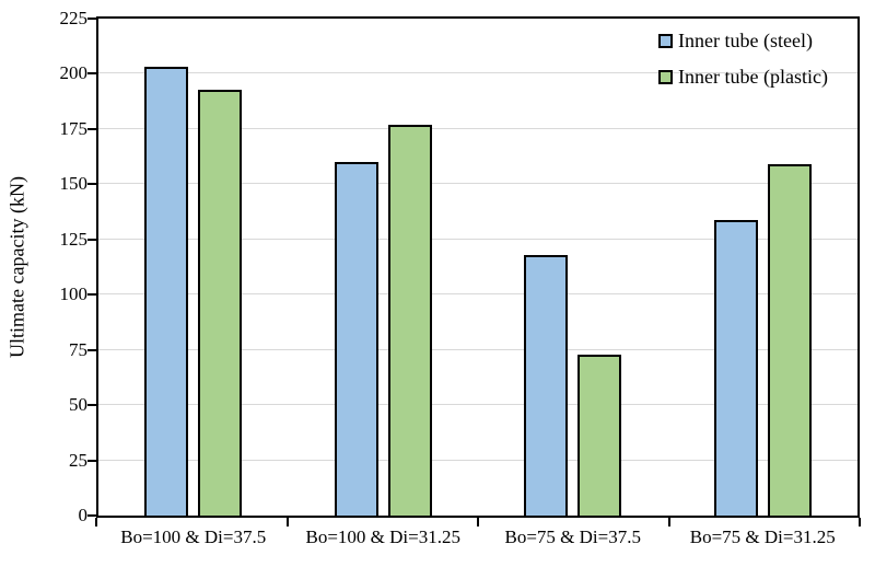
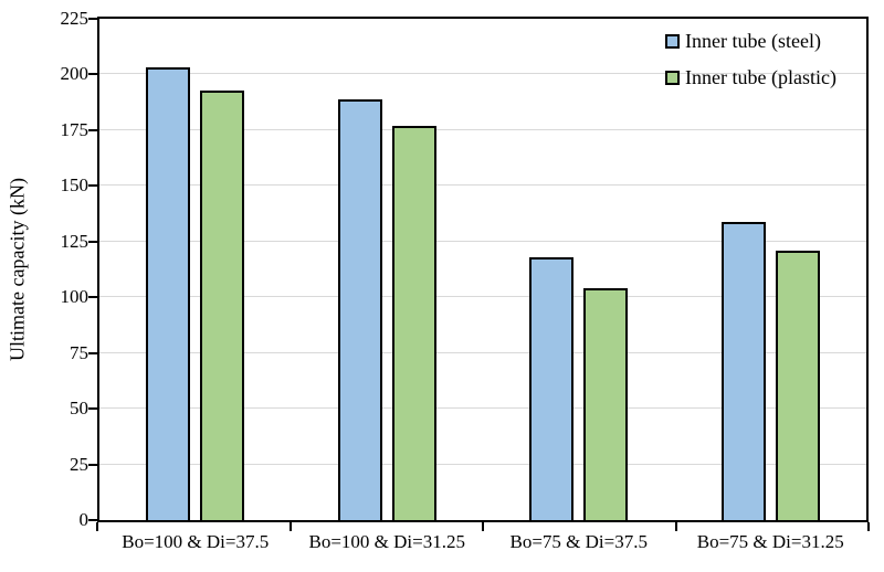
Inner tube (steel)/Bo=100 & Di=31.25: 160 -> 189
Inner tube (plastic)/Bo=75 & Di=37.5: 73 -> 104
Inner tube (plastic)/Bo=75 & Di=31.25: 159 -> 121
